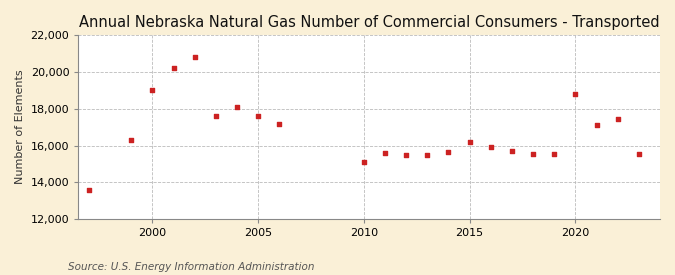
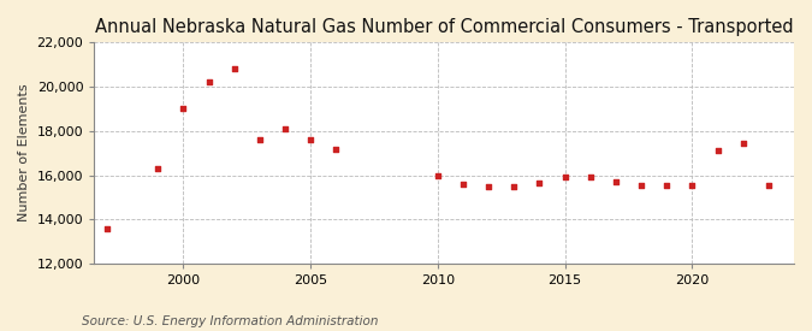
2010: 15,100 -> 16,000
2015: 16,200 -> 15,900
2020: 18,800 -> 15,600
